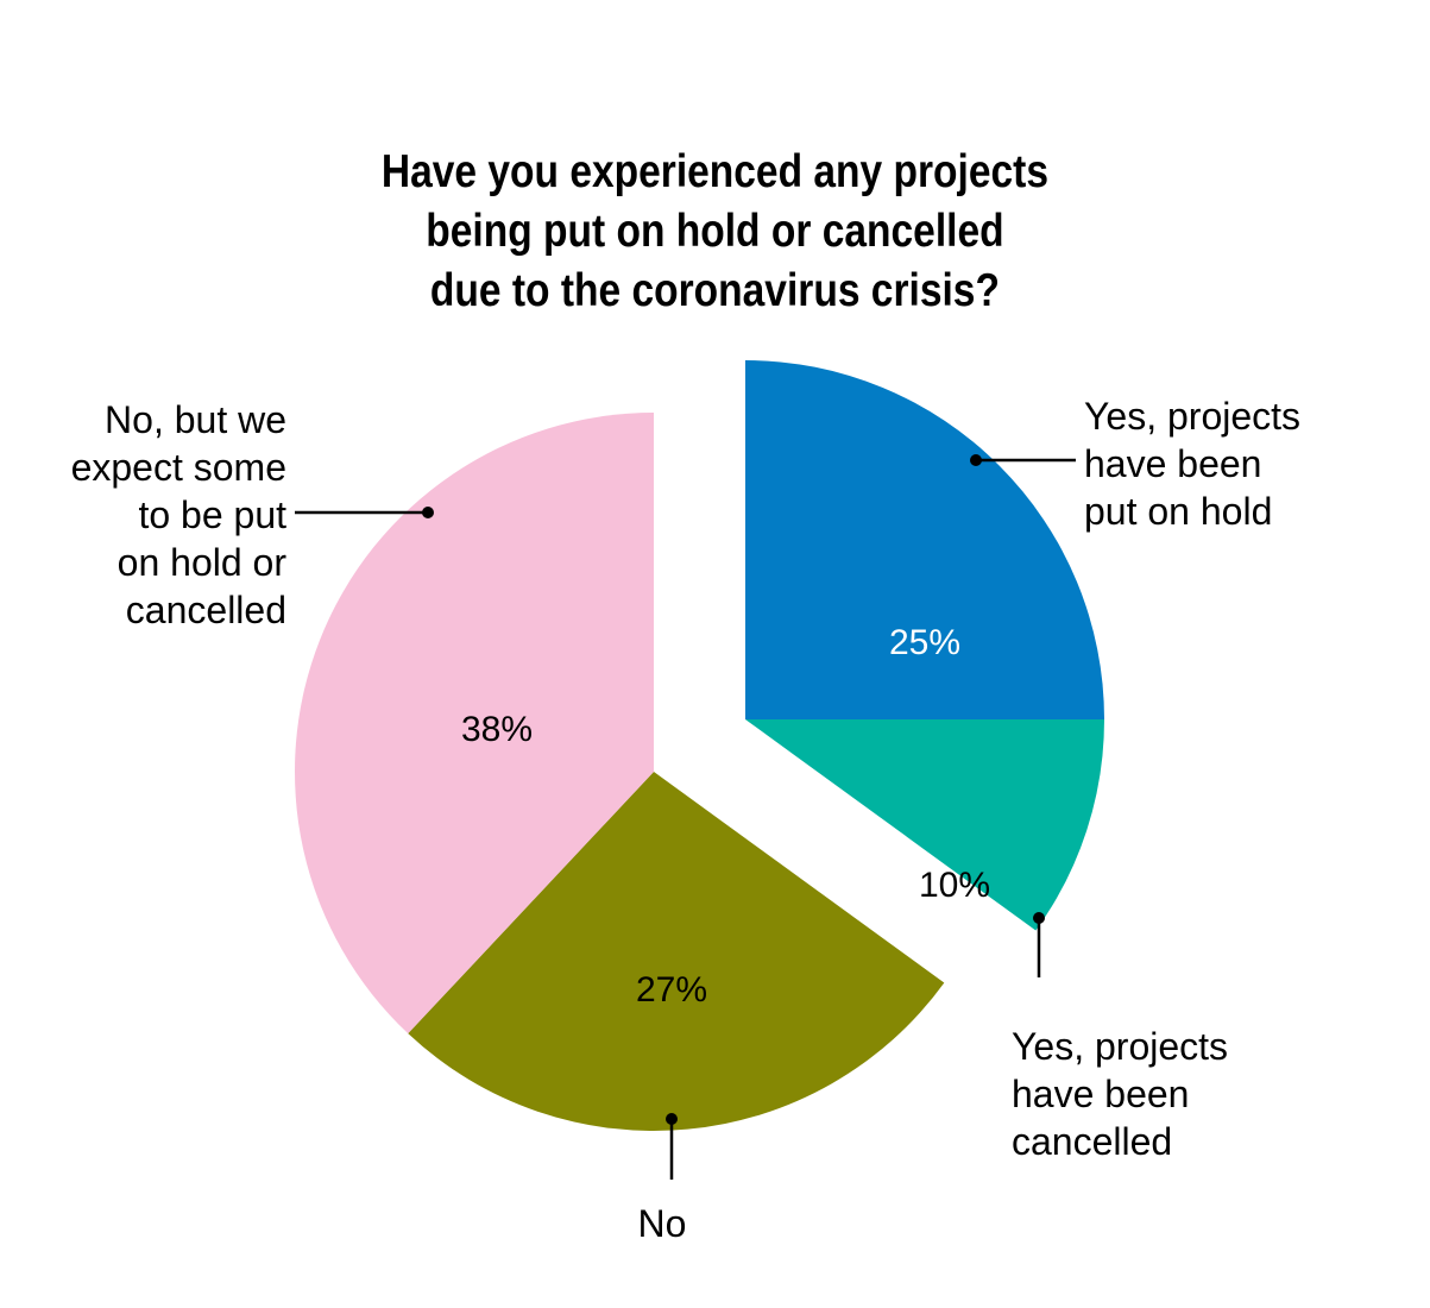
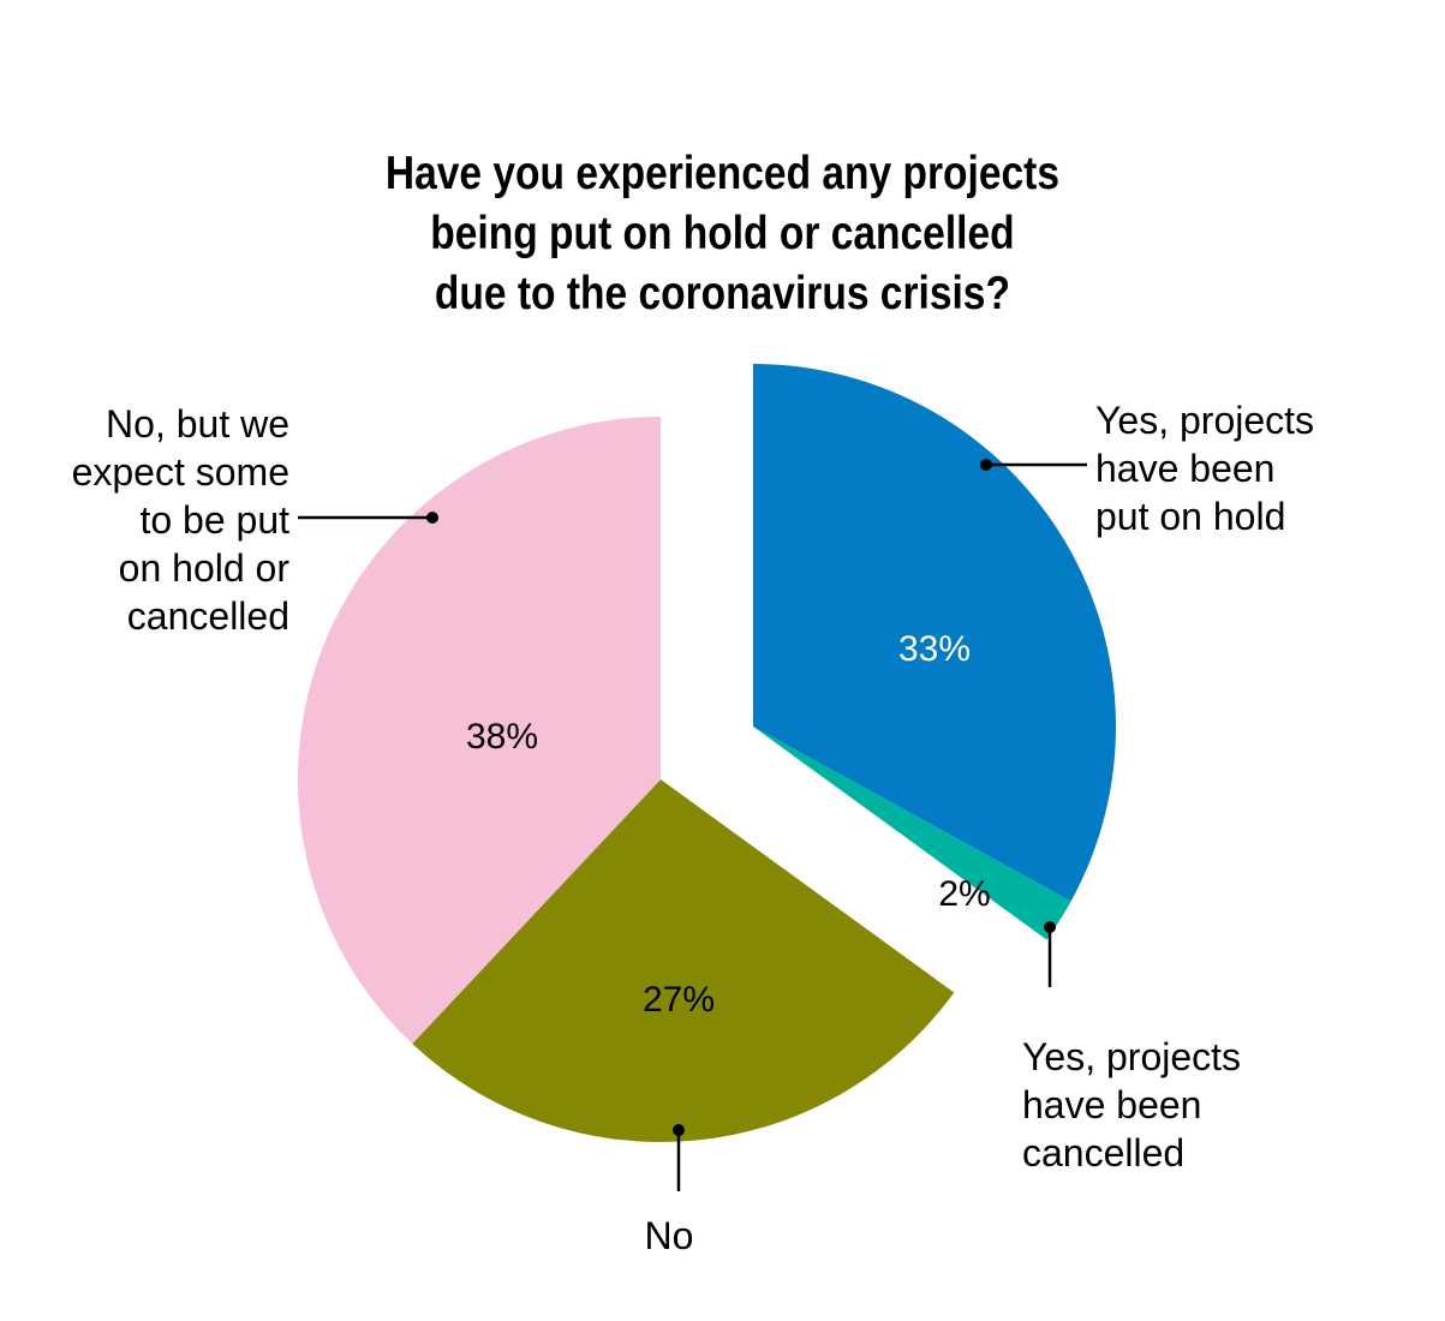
Yes, projects have been put on hold: 25% -> 33%
Yes, projects have been cancelled: 10% -> 2%
